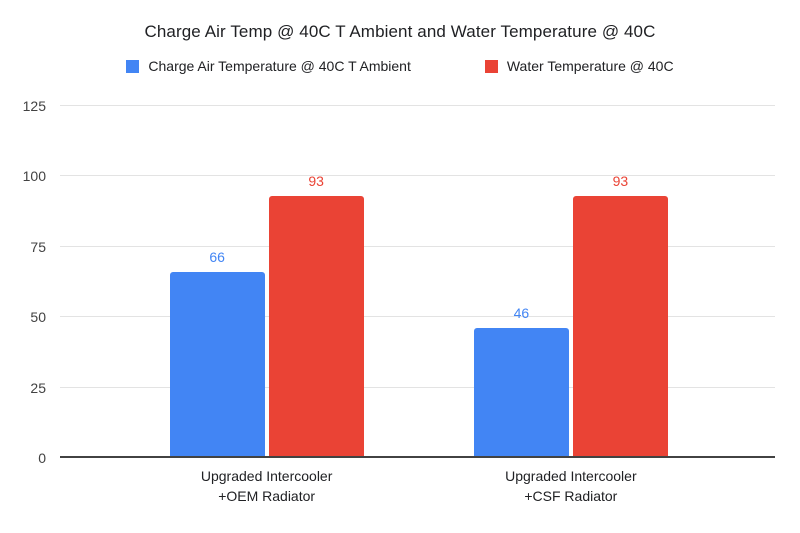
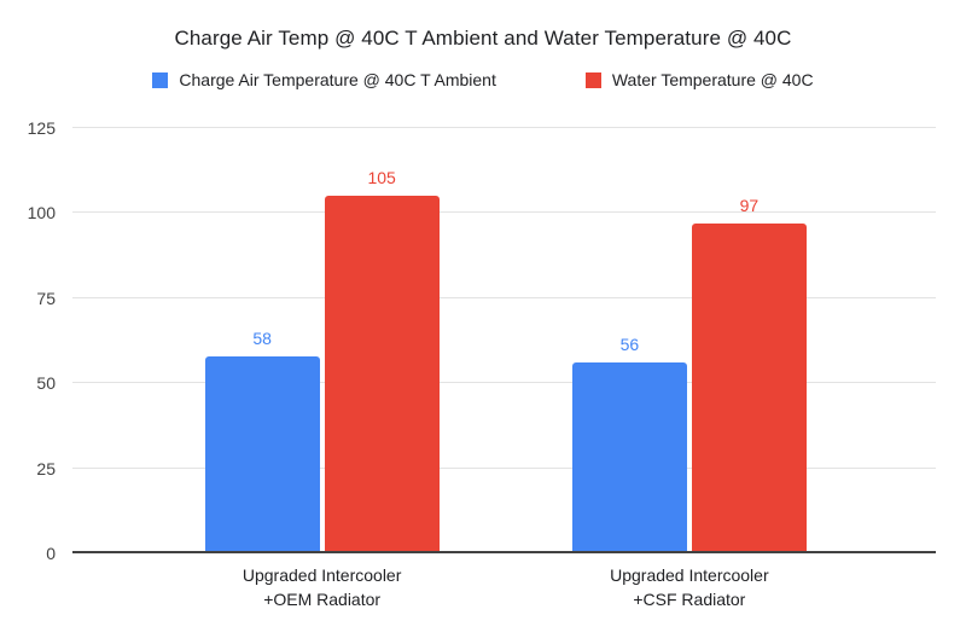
Charge Air Temperature @ 40C T Ambient/Upgraded Intercooler +OEM Radiator: 66 -> 58
Water Temperature @ 40C/Upgraded Intercooler +OEM Radiator: 93 -> 105
Charge Air Temperature @ 40C T Ambient/Upgraded Intercooler +CSF Radiator: 46 -> 56
Water Temperature @ 40C/Upgraded Intercooler +CSF Radiator: 93 -> 97
